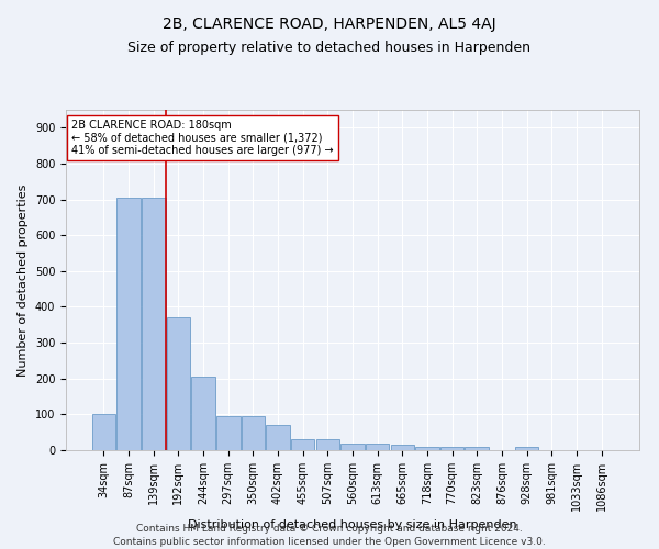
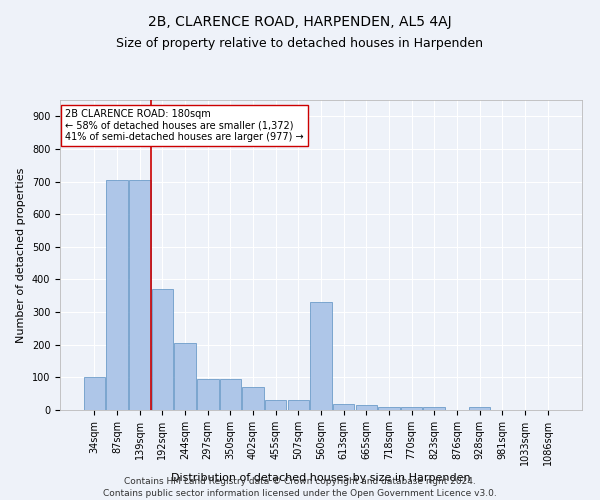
560sqm: 18 -> 330
